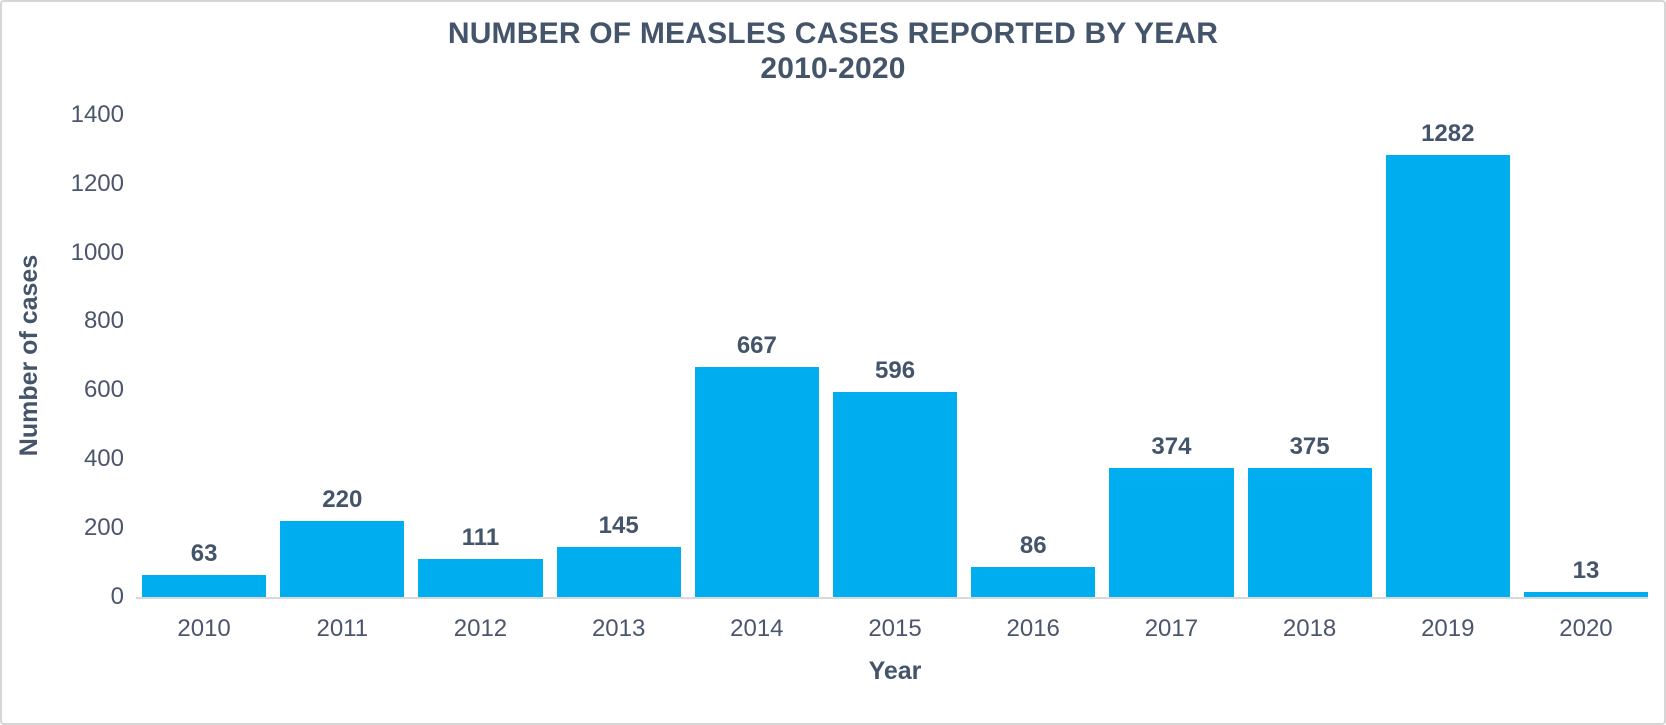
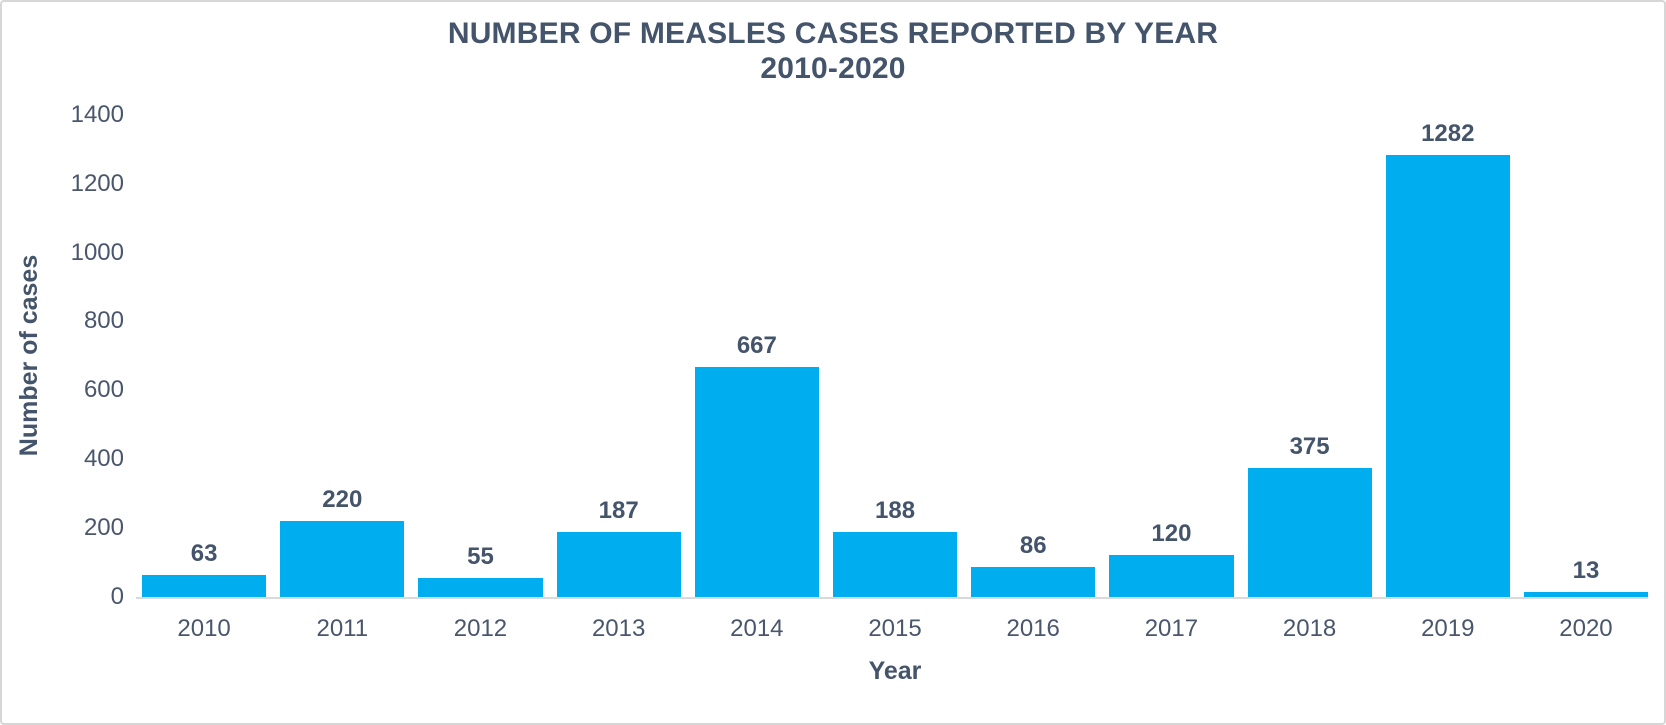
2012: 111 -> 55
2013: 145 -> 187
2015: 596 -> 188
2017: 374 -> 120
